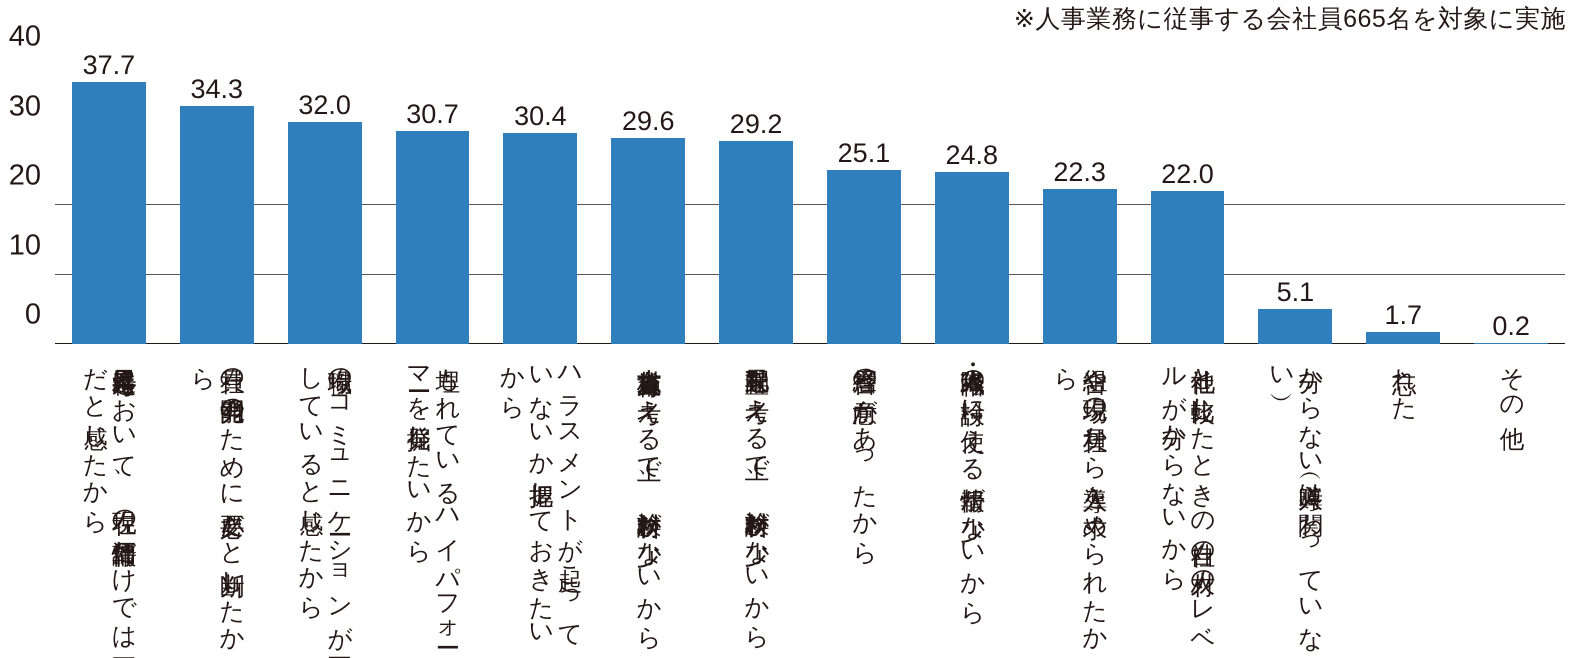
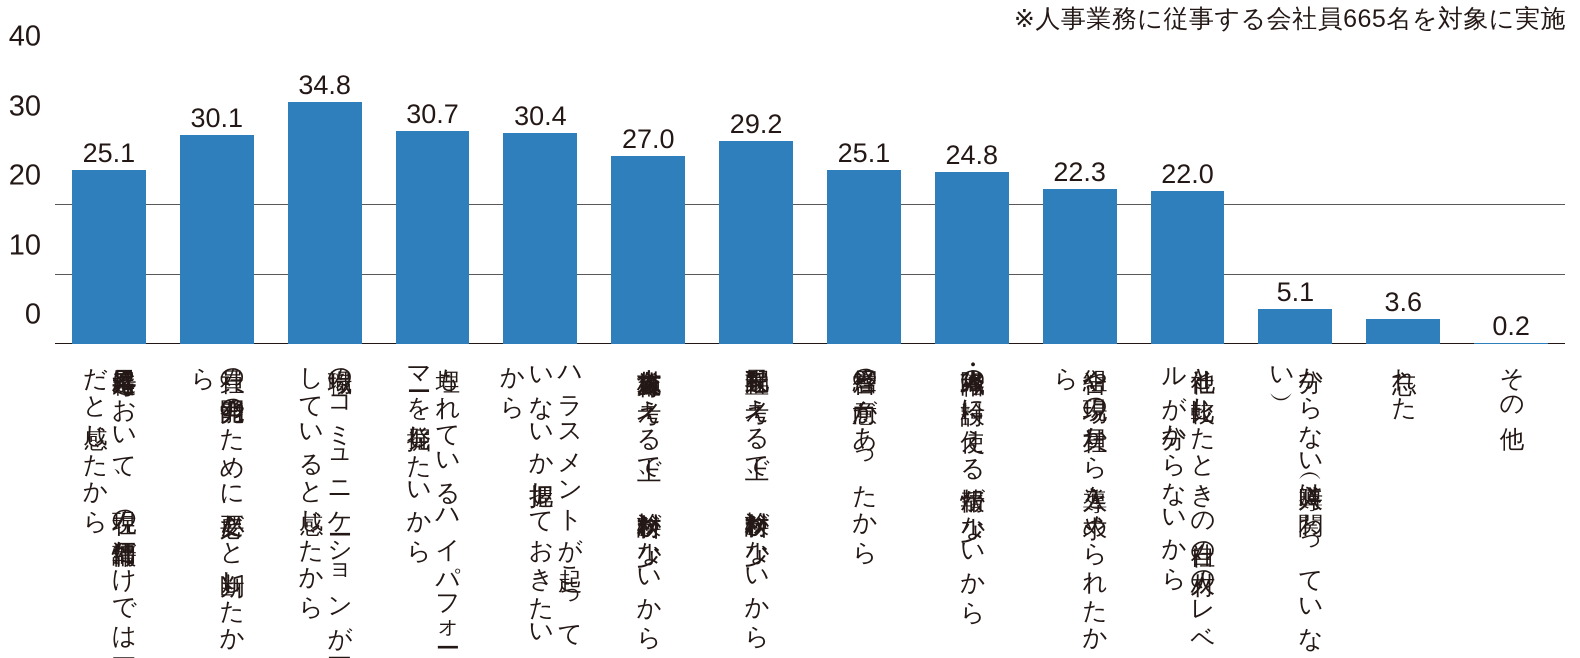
昇進昇格選考において、現在の評価情報だけでは不十分だと感じたから: 37.7 -> 25.1
社員の能力開発のために必要だと判断したから: 34.3 -> 30.1
職場のコミュニケーションが不足していると感じたから: 32.0 -> 34.8
人材育成施策を考える上で、検討材料が少ないから: 29.6 -> 27.0
忘れた: 1.7 -> 3.6
